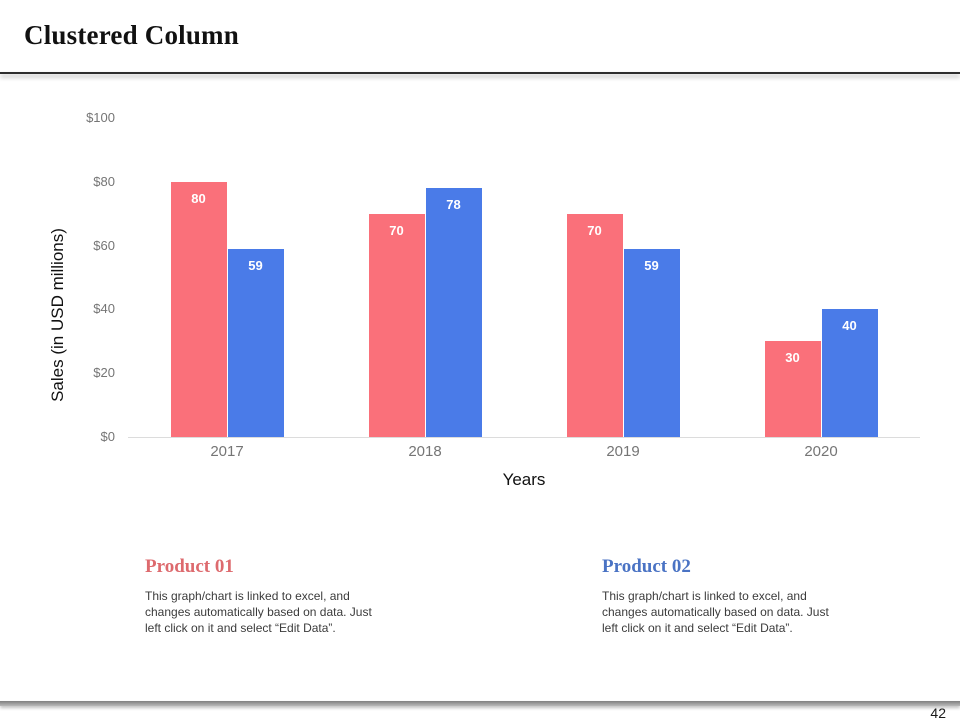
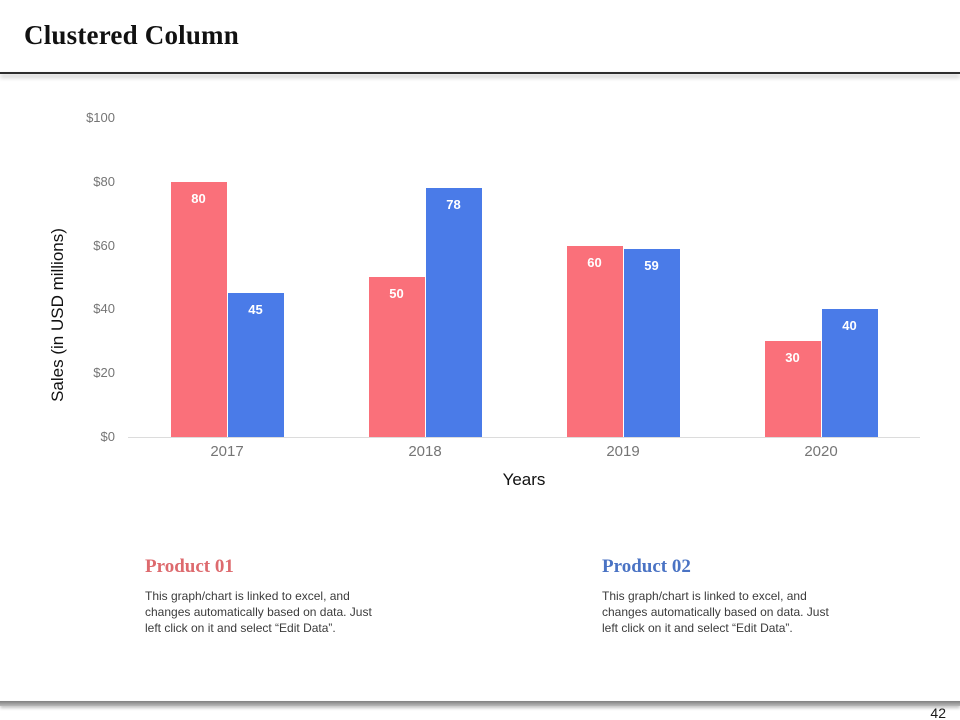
Product 02/2017: 59 -> 45
Product 01/2018: 70 -> 50
Product 01/2019: 70 -> 60
